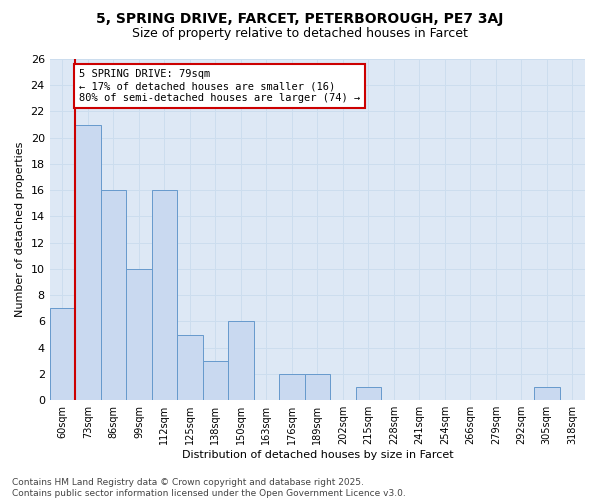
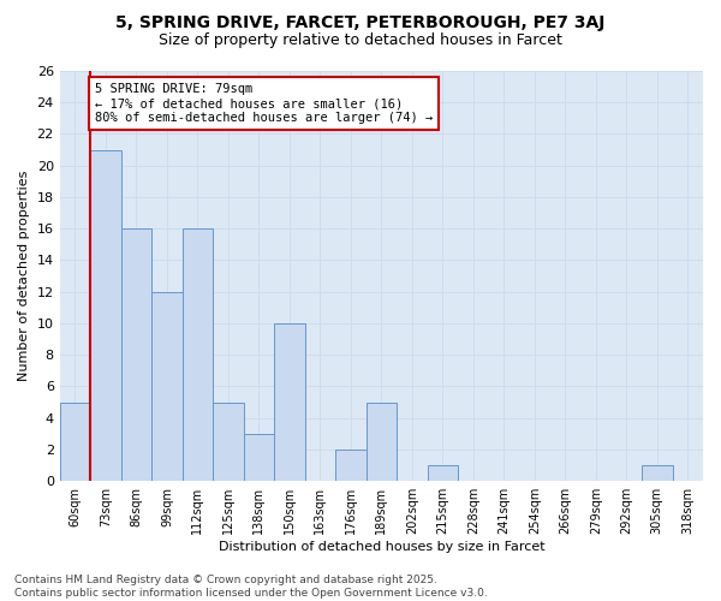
60sqm: 7 -> 5
99sqm: 10 -> 12
150sqm: 6 -> 10
189sqm: 2 -> 5
